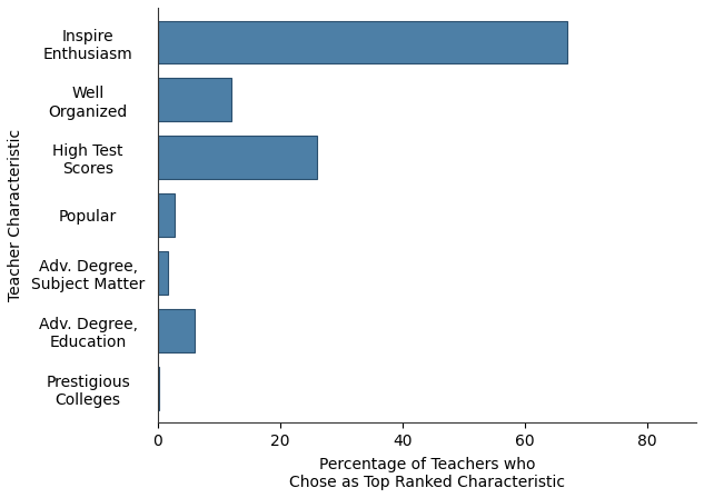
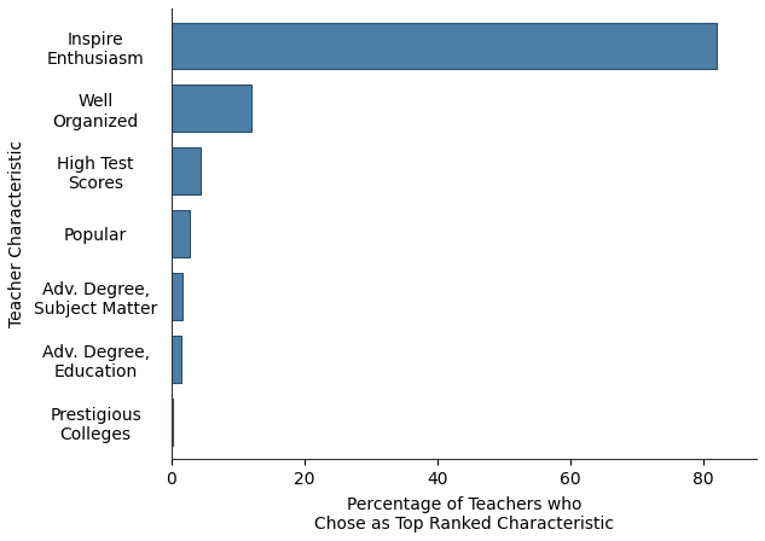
Inspire Enthusiasm: 67.0 -> 82.0
High Test Scores: 26.0 -> 4.5
Adv. Degree, Education: 6.0 -> 1.5
